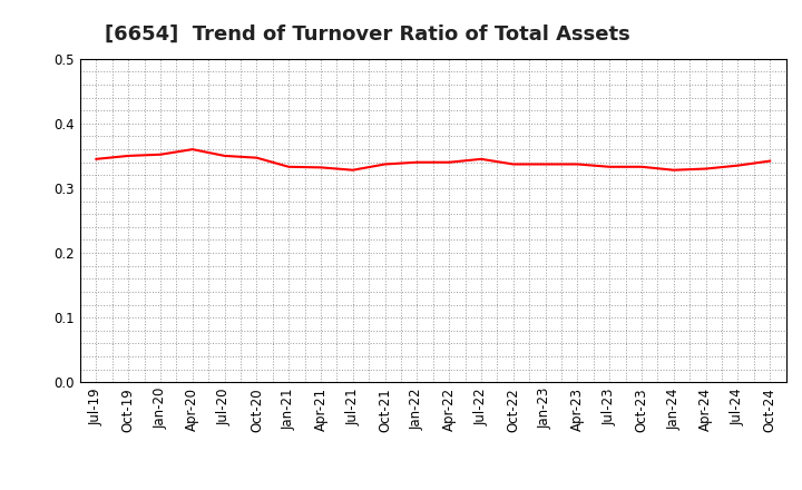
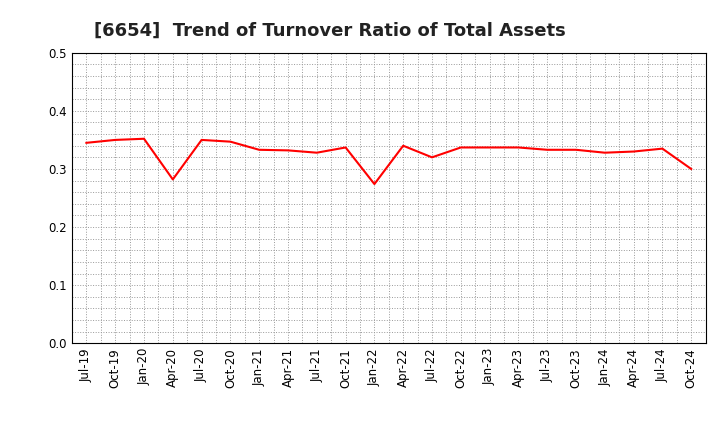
Apr-20: 0.360 -> 0.282
Jan-22: 0.340 -> 0.274
Jul-22: 0.345 -> 0.320
Oct-24: 0.342 -> 0.300
